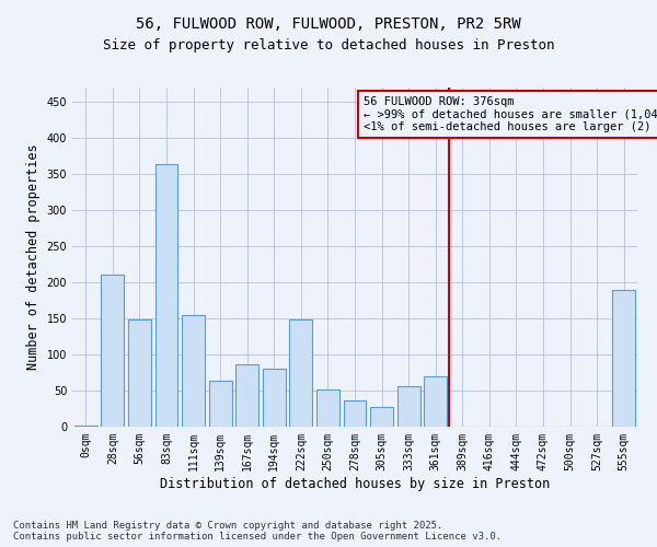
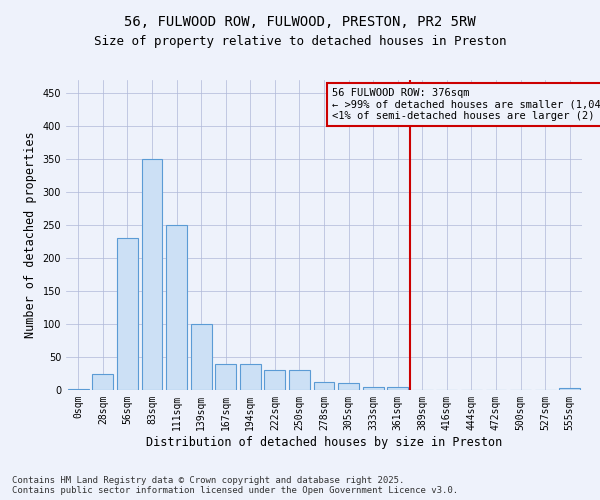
28sqm: 210 -> 25
56sqm: 148 -> 230
83sqm: 364 -> 350
111sqm: 154 -> 250
139sqm: 64 -> 100
167sqm: 86 -> 40
194sqm: 80 -> 40
222sqm: 148 -> 30
250sqm: 52 -> 30
278sqm: 36 -> 12
305sqm: 28 -> 10
333sqm: 56 -> 5
361sqm: 70 -> 5
555sqm: 190 -> 3
